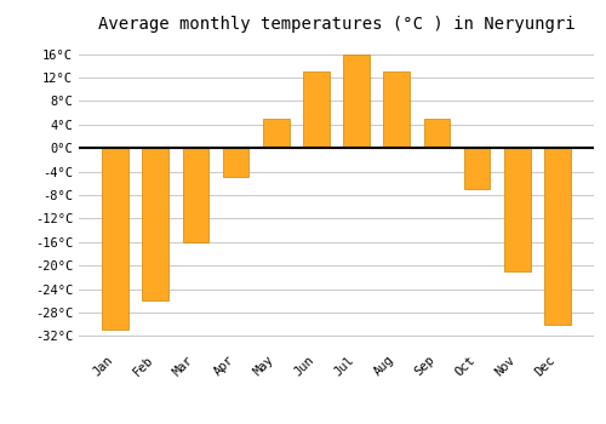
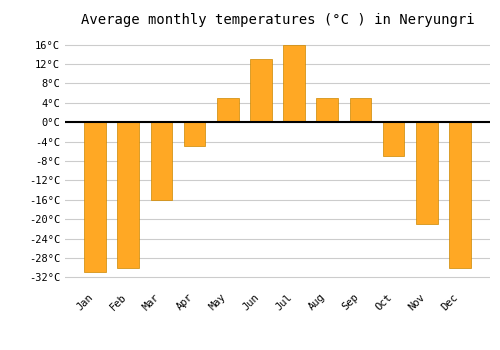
Feb: -26°C -> -30°C
Aug: 13°C -> 5°C
